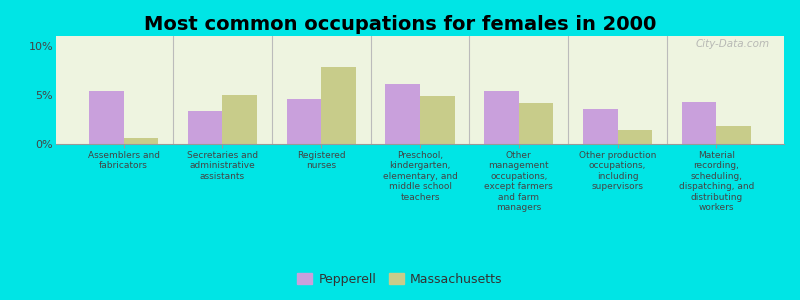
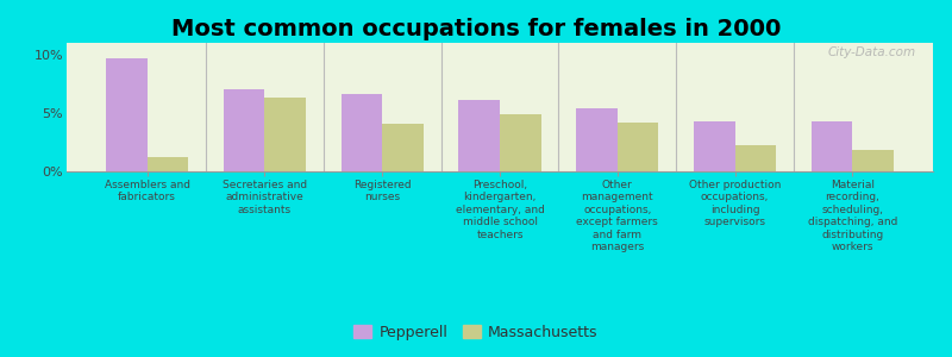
Pepperell/Assemblers and fabricators: 5.4% -> 9.7%
Massachusetts/Assemblers and fabricators: 0.6% -> 1.2%
Pepperell/Secretaries and administrative assistants: 3.4% -> 7.0%
Massachusetts/Secretaries and administrative assistants: 5.0% -> 6.3%
Pepperell/Registered nurses: 4.6% -> 6.6%
Massachusetts/Registered nurses: 7.8% -> 4.1%
Pepperell/Other production occupations, including supervisors: 3.6% -> 4.3%
Massachusetts/Other production occupations, including supervisors: 1.4% -> 2.2%
